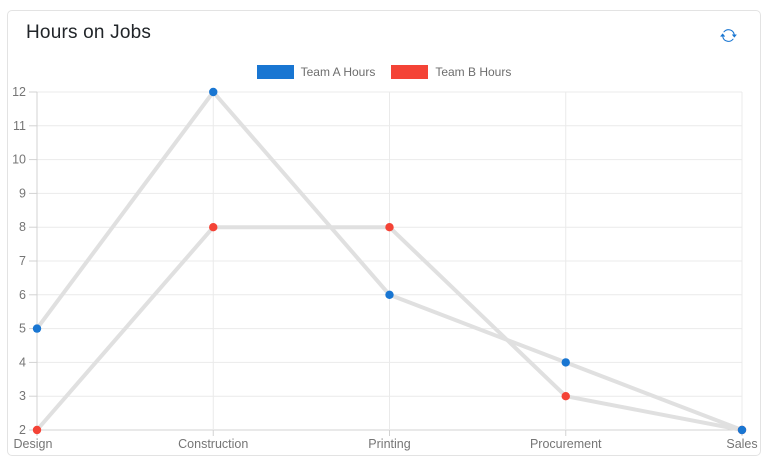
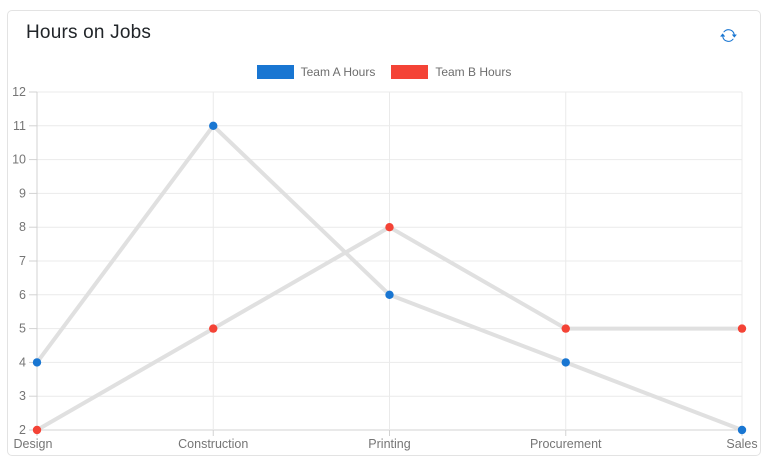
Team A Hours/Design: 5 -> 4
Team A Hours/Construction: 12 -> 11
Team B Hours/Construction: 8 -> 5
Team B Hours/Procurement: 3 -> 5
Team B Hours/Sales: 2 -> 5
